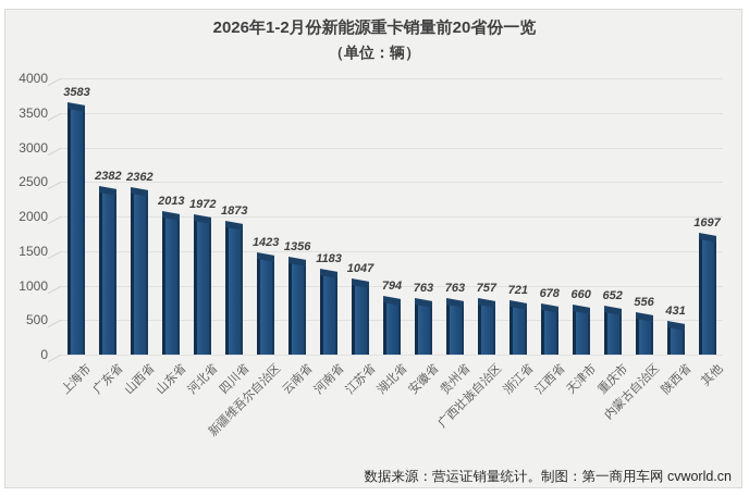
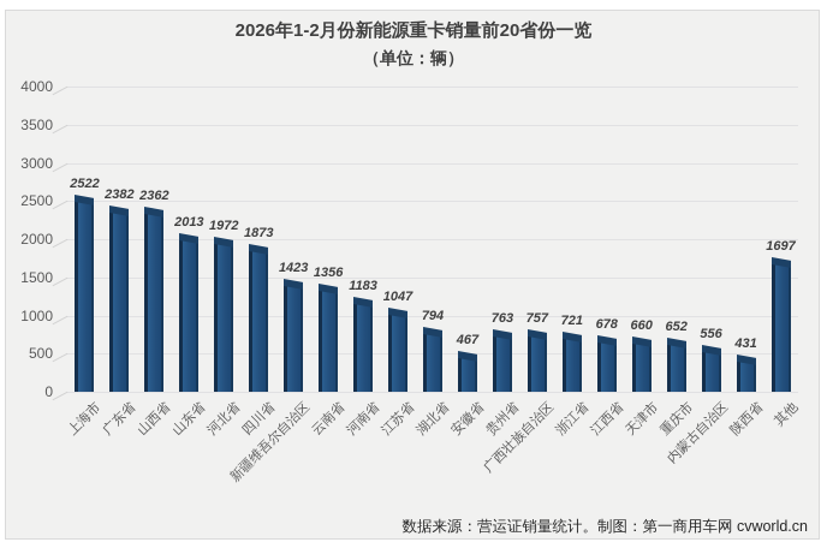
上海市: 3583 -> 2522
安徽省: 763 -> 467
